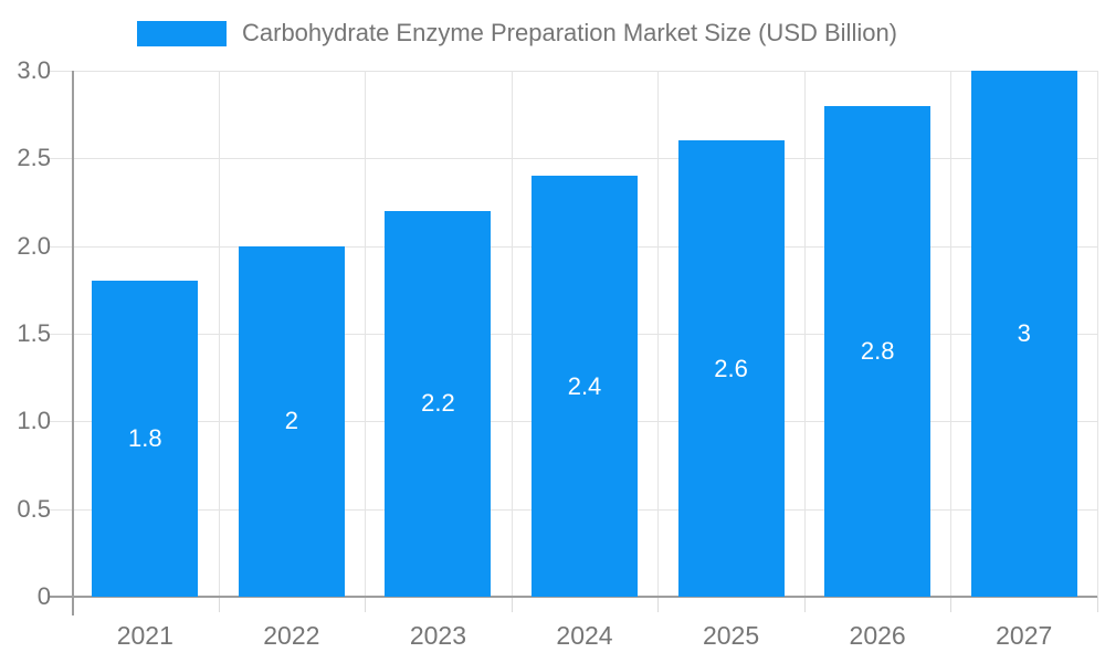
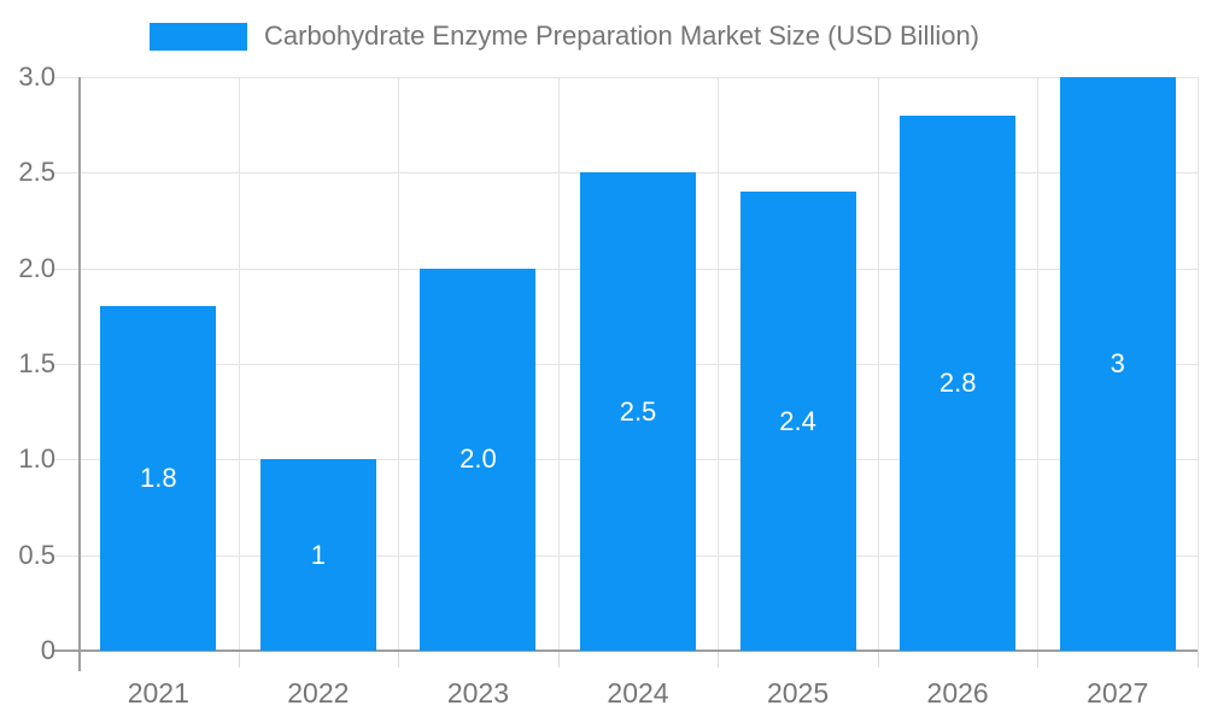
2022: 2 -> 1
2023: 2.2 -> 2.0
2024: 2.4 -> 2.5
2025: 2.6 -> 2.4
